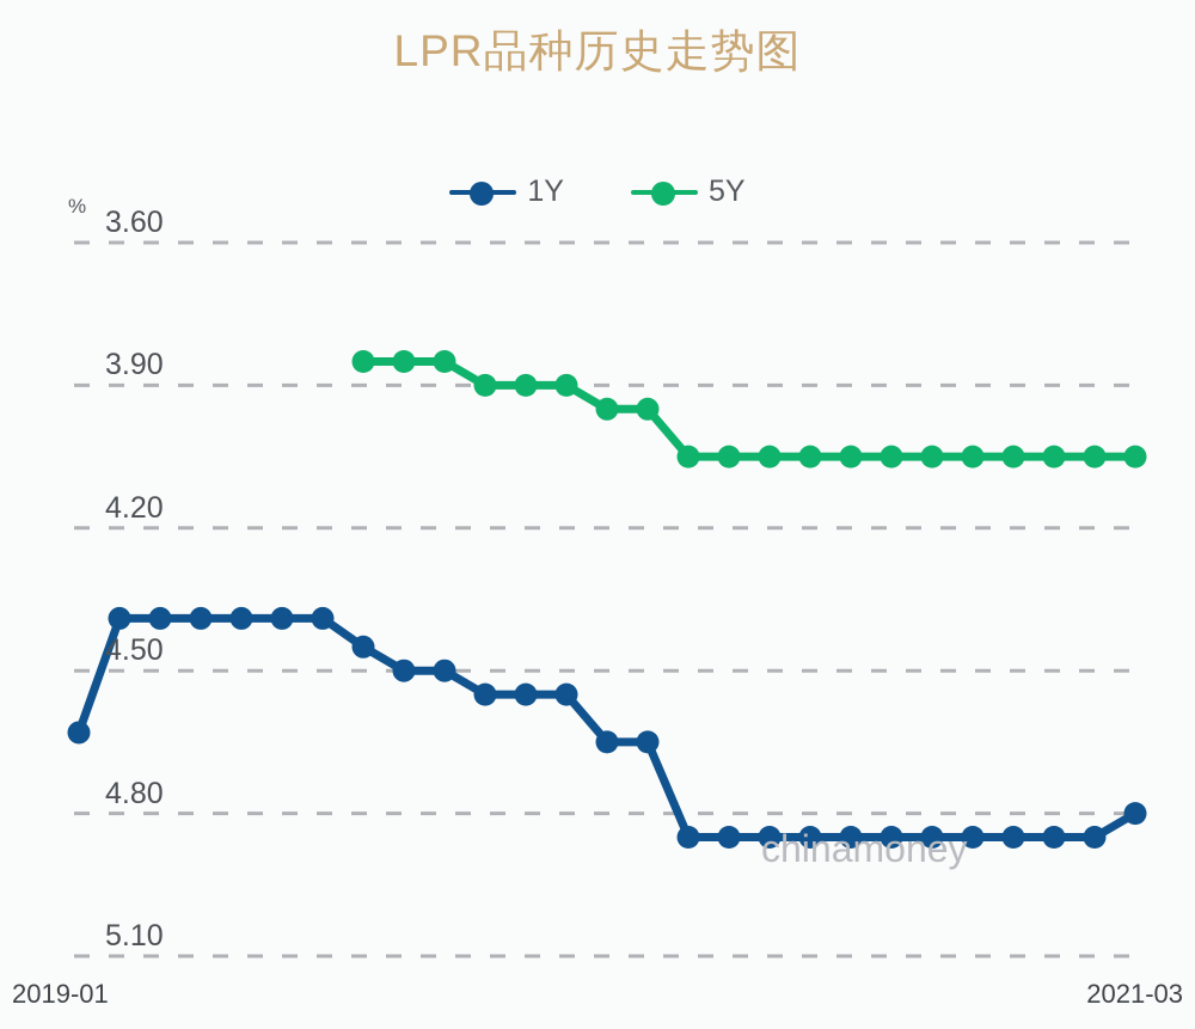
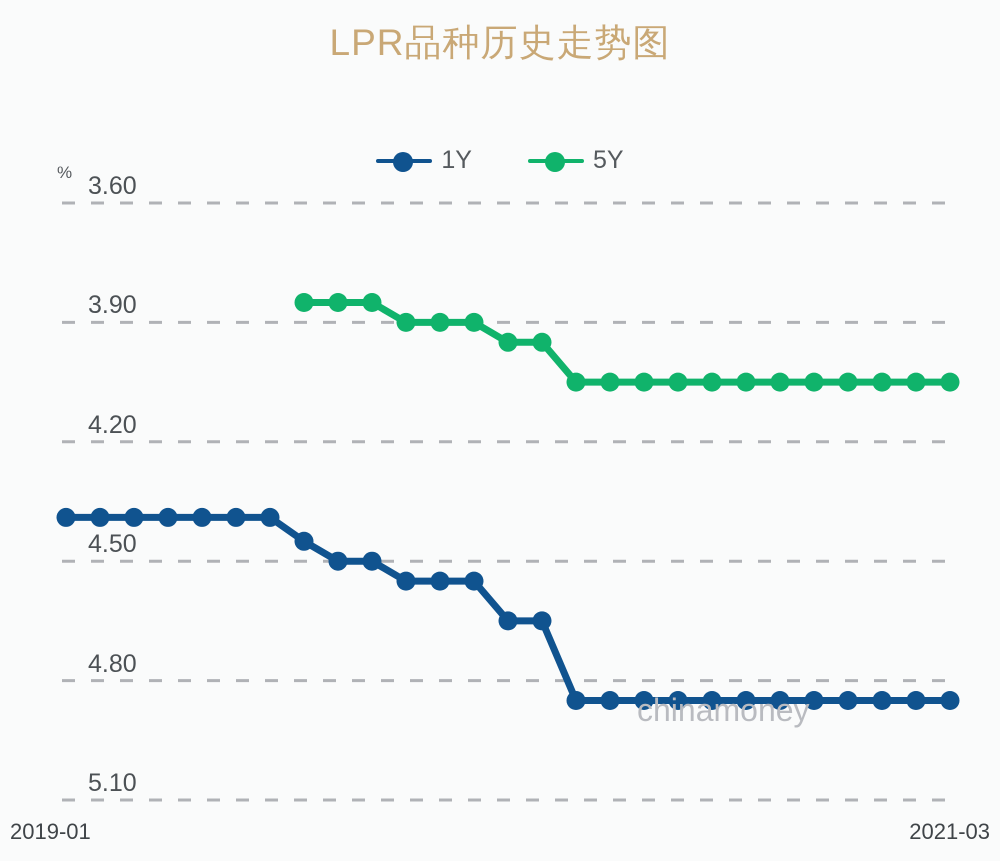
1Y/2019-01: 4.07 -> 4.31
1Y/2021-03: 3.90 -> 3.85
